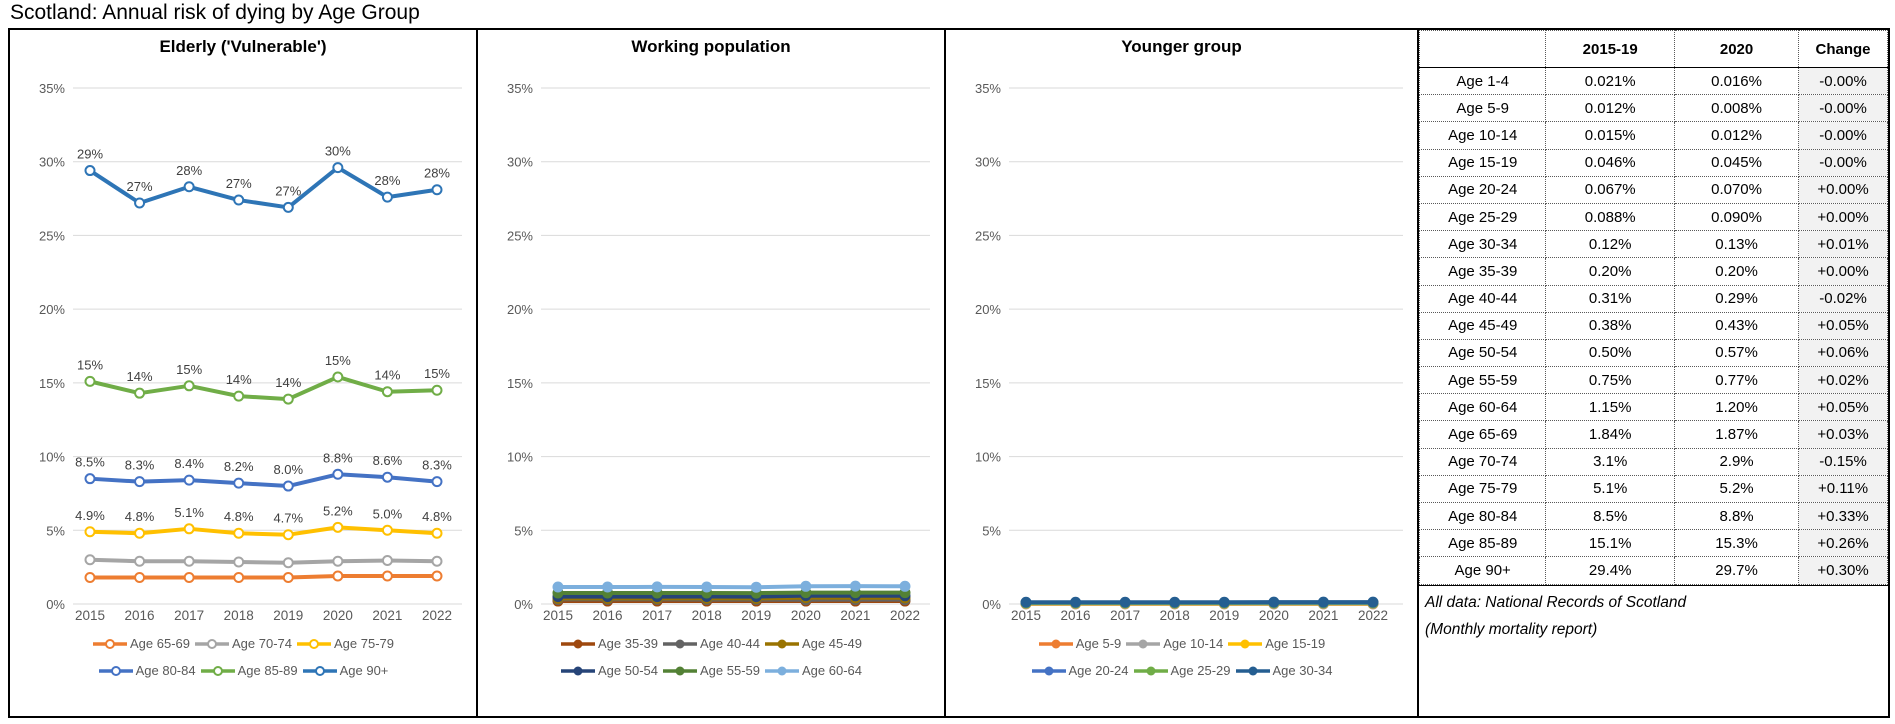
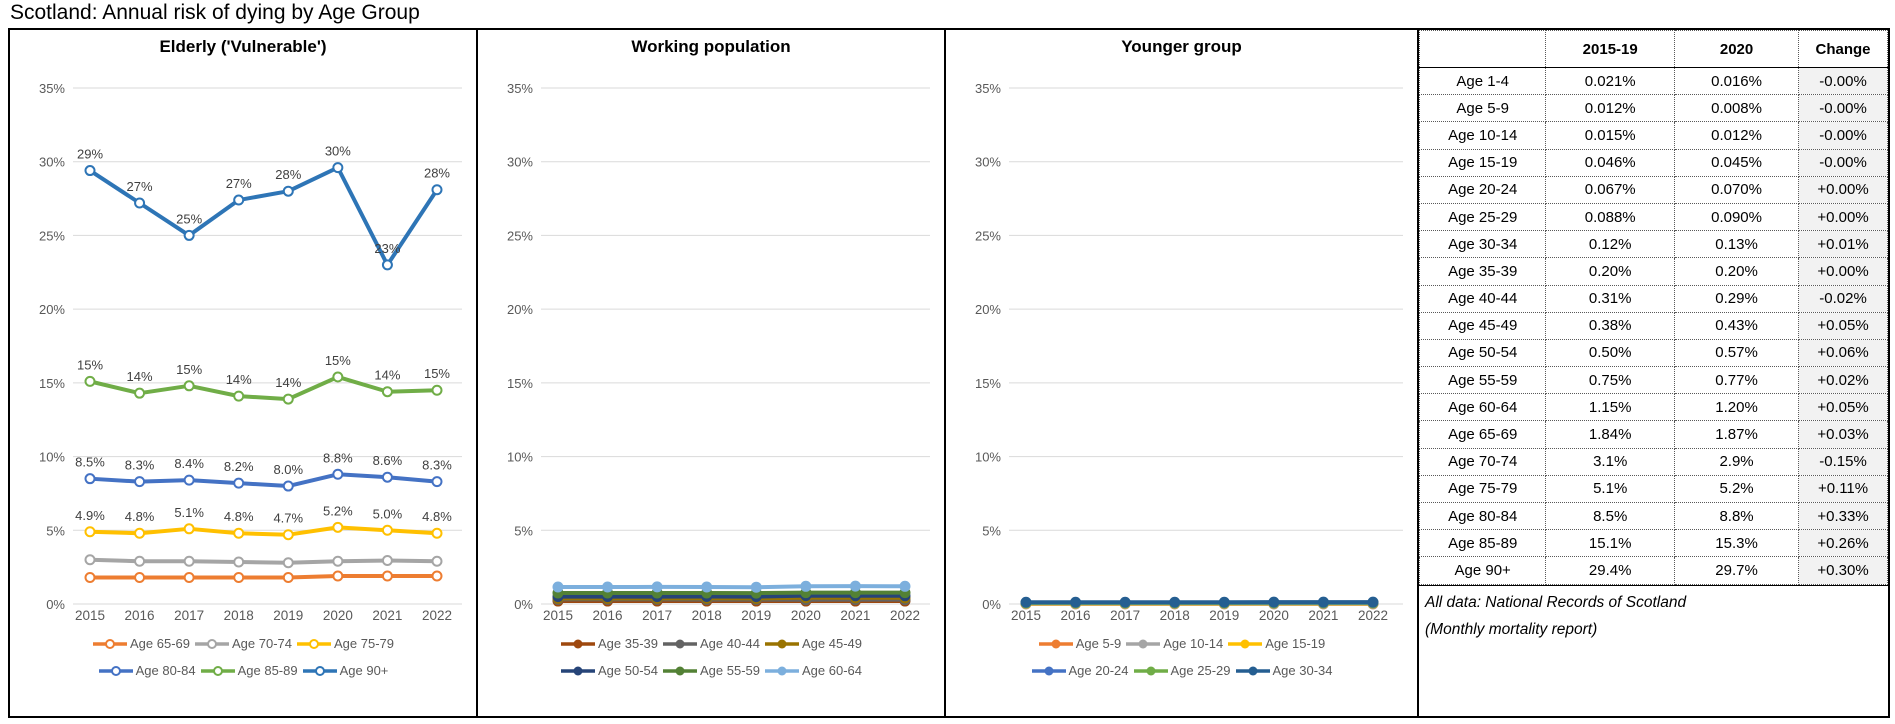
Elderly ('Vulnerable')/Age 90+/2017: 28% -> 25%
Elderly ('Vulnerable')/Age 90+/2019: 27% -> 28%
Elderly ('Vulnerable')/Age 90+/2021: 28% -> 23%
